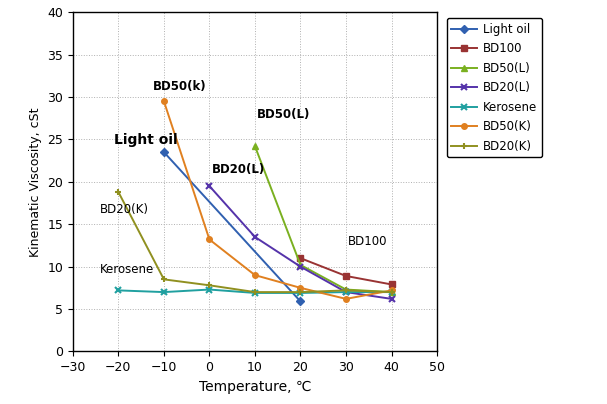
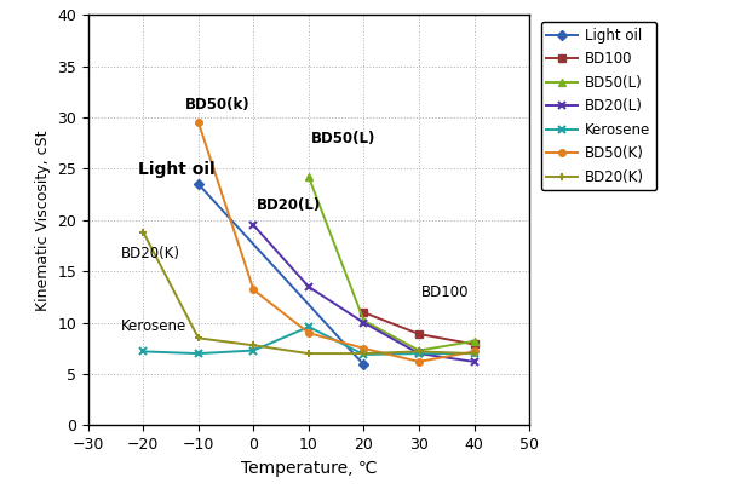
Kerosene/10: 6.9 -> 9.6
BD50(L)/40: 7.0 -> 8.2
